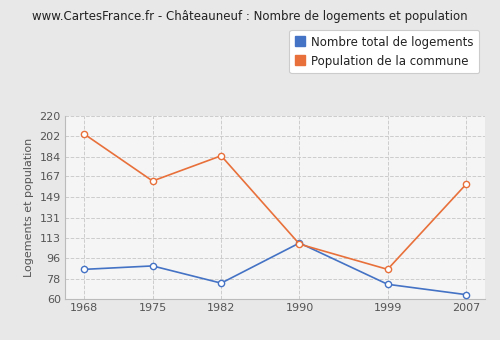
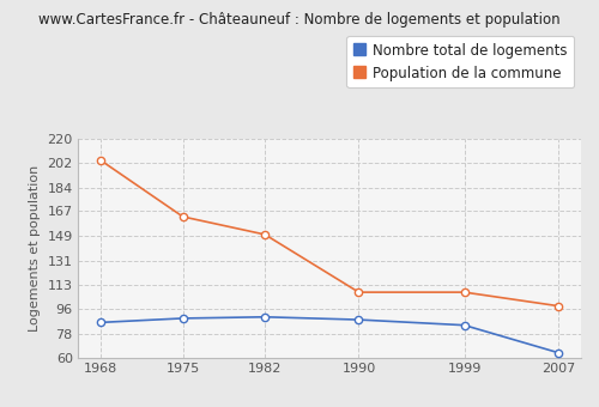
Nombre total de logements/1982: 74 -> 90
Population de la commune/1982: 185 -> 150
Nombre total de logements/1990: 109 -> 88
Nombre total de logements/1999: 73 -> 84
Population de la commune/1999: 86 -> 108
Population de la commune/2007: 160 -> 98
